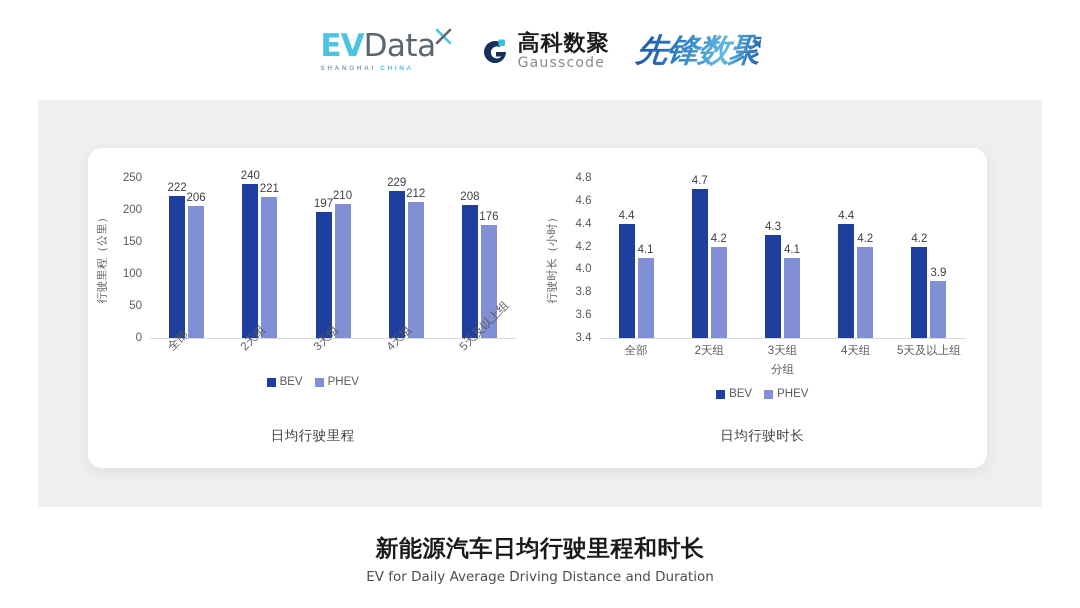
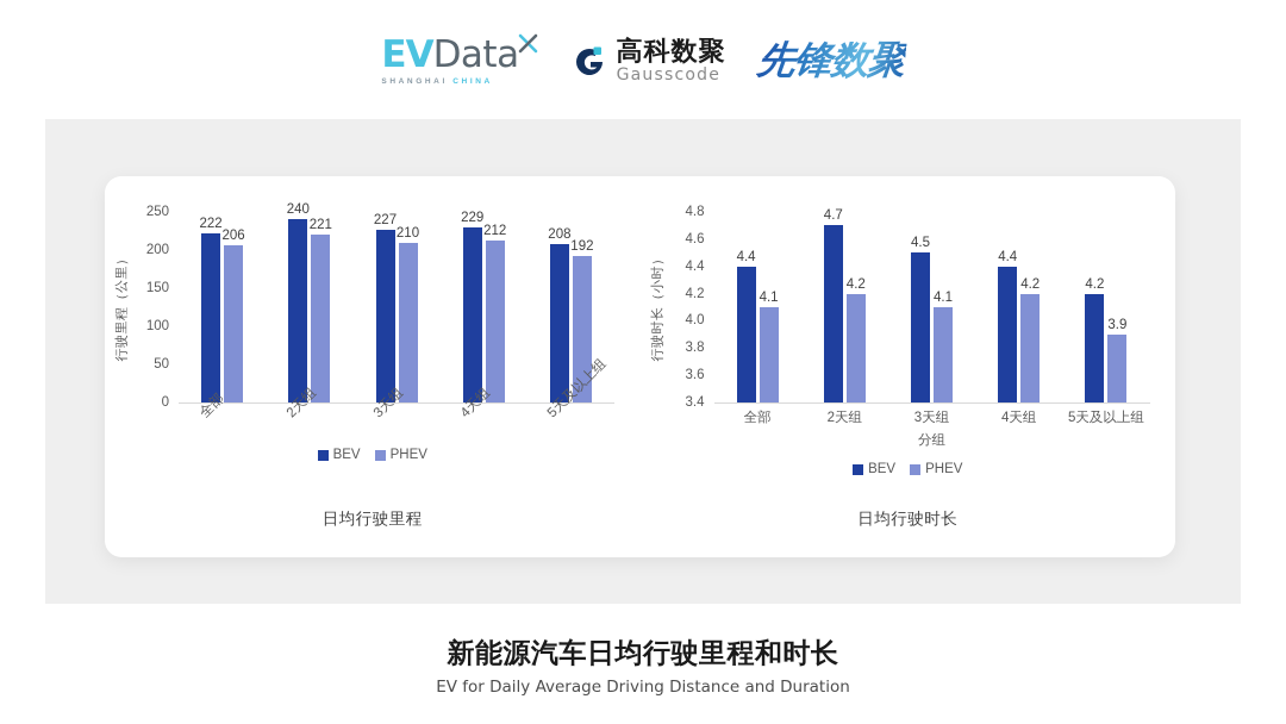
日均行驶里程/BEV/3天组: 197 -> 227
日均行驶里程/PHEV/5天及以上组: 176 -> 192
日均行驶时长/BEV/3天组: 4.3 -> 4.5
